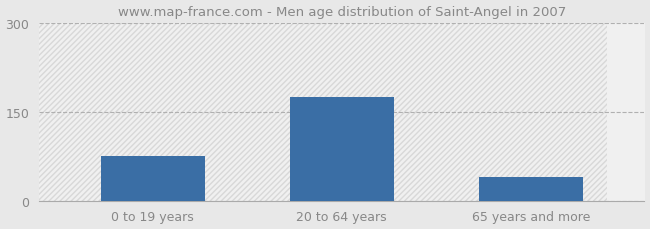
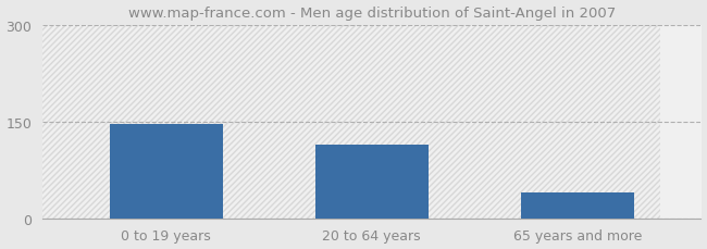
0 to 19 years: 75 -> 146
20 to 64 years: 175 -> 114
